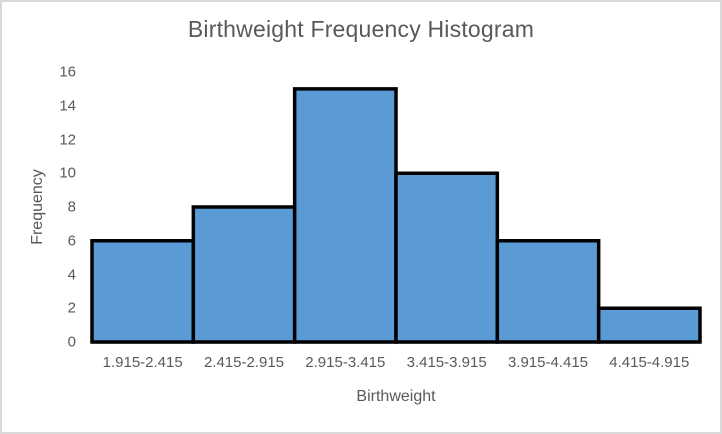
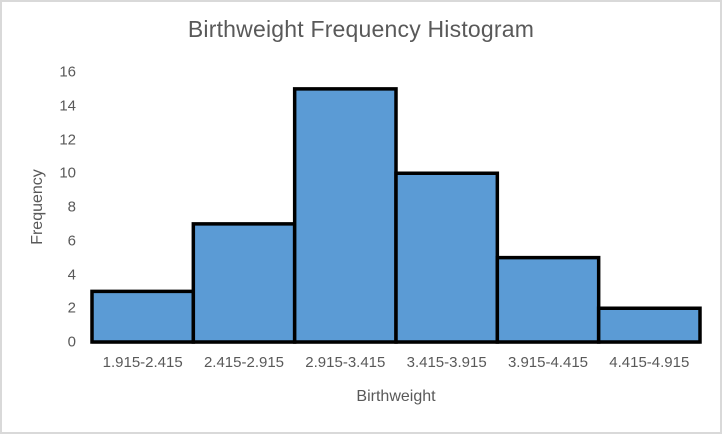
1.915-2.415: 6 -> 3
2.415-2.915: 8 -> 7
3.915-4.415: 6 -> 5
